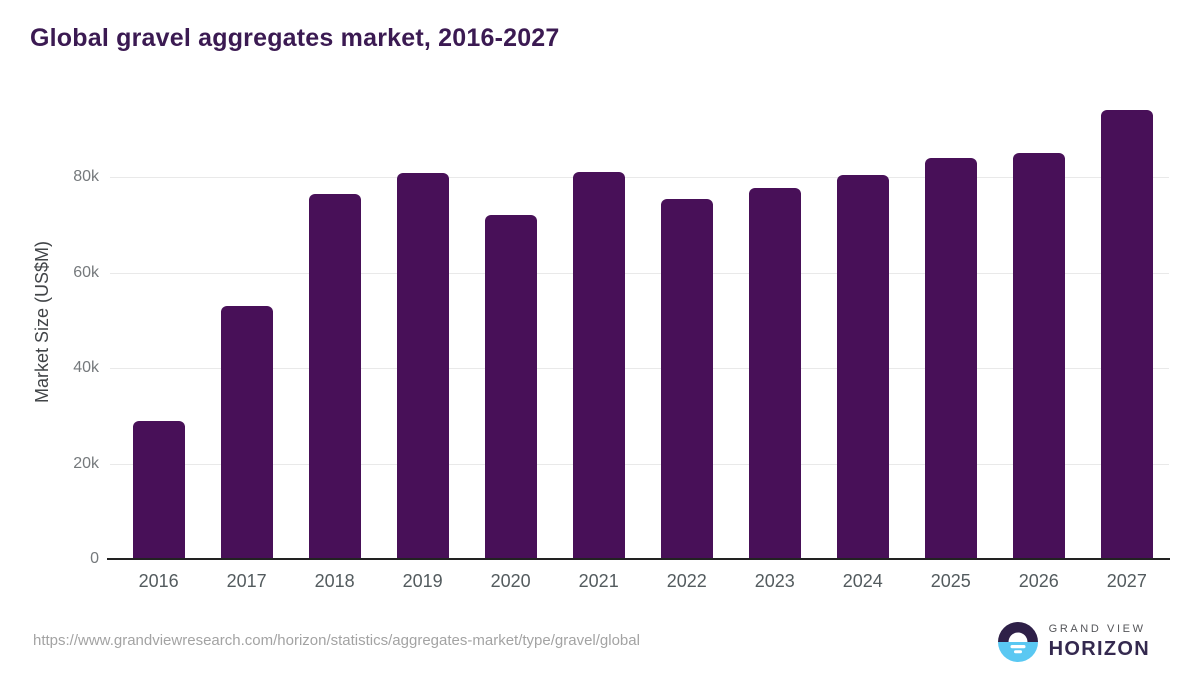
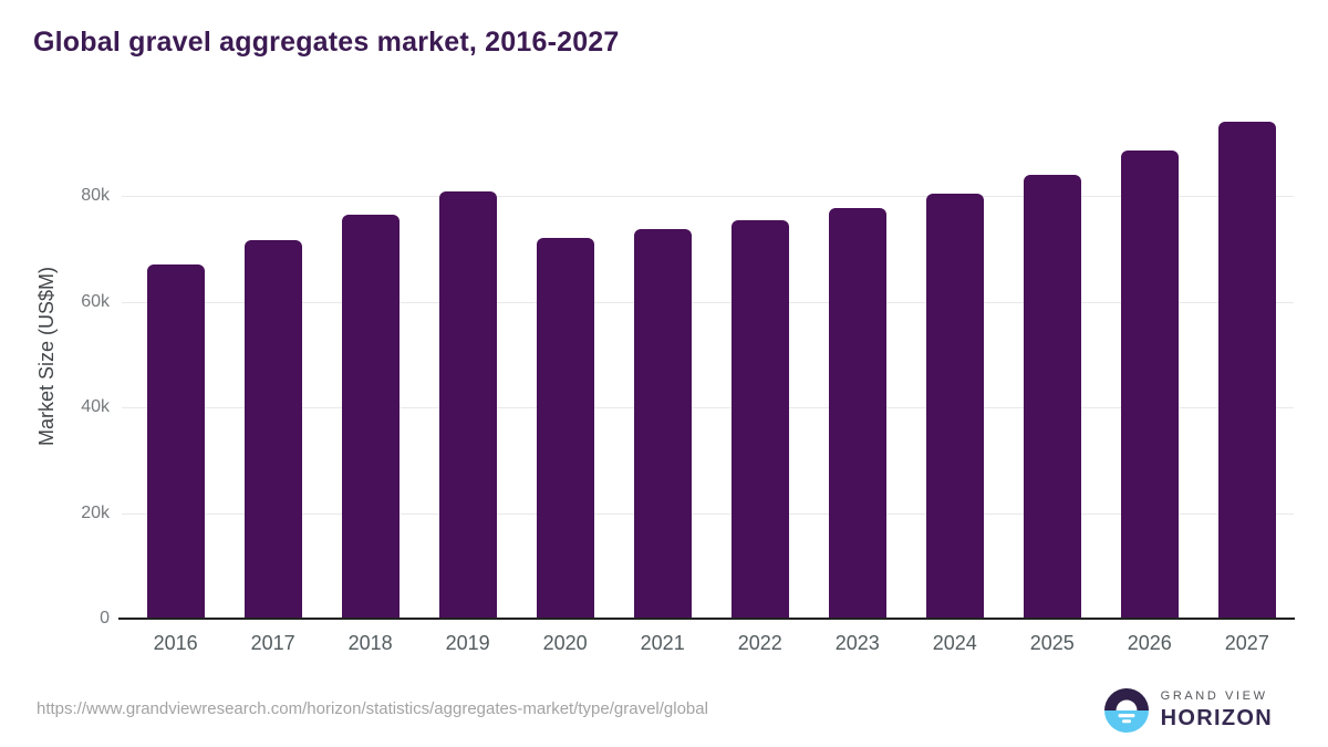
2016: 29k -> 67k
2017: 53k -> 72k
2021: 81k -> 74k
2026: 85k -> 88k
